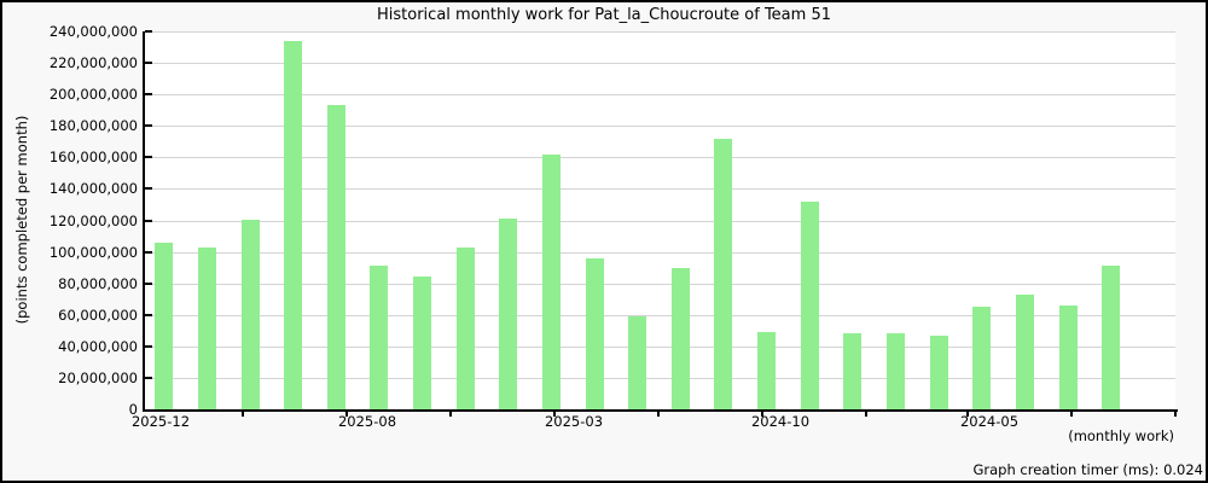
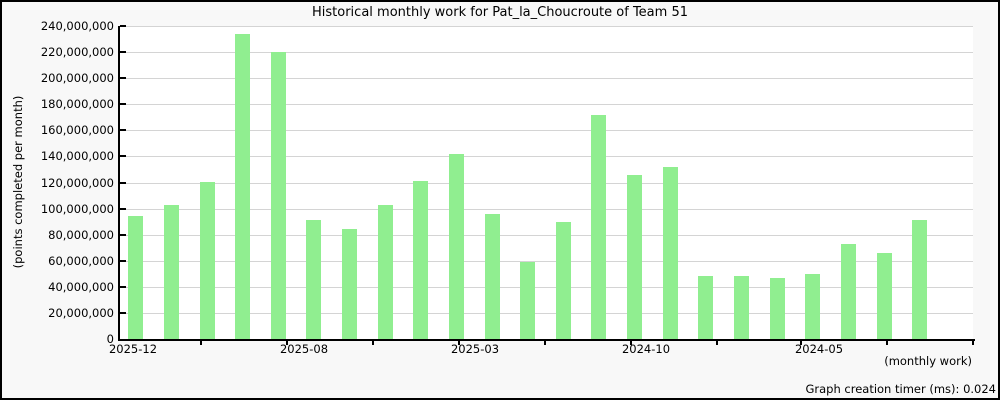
2025-12: 106000000 -> 94000000
2025-08: 193000000 -> 220000000
2025-03: 162000000 -> 142000000
2024-10: 49000000 -> 126000000
2024-05: 65000000 -> 50000000
